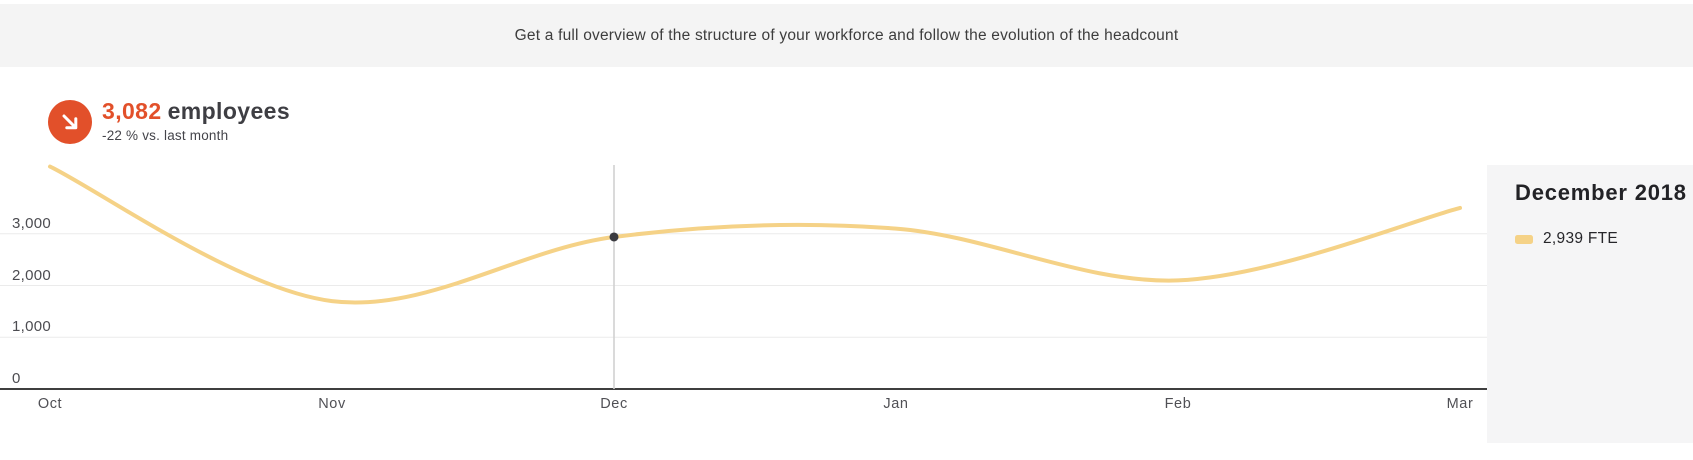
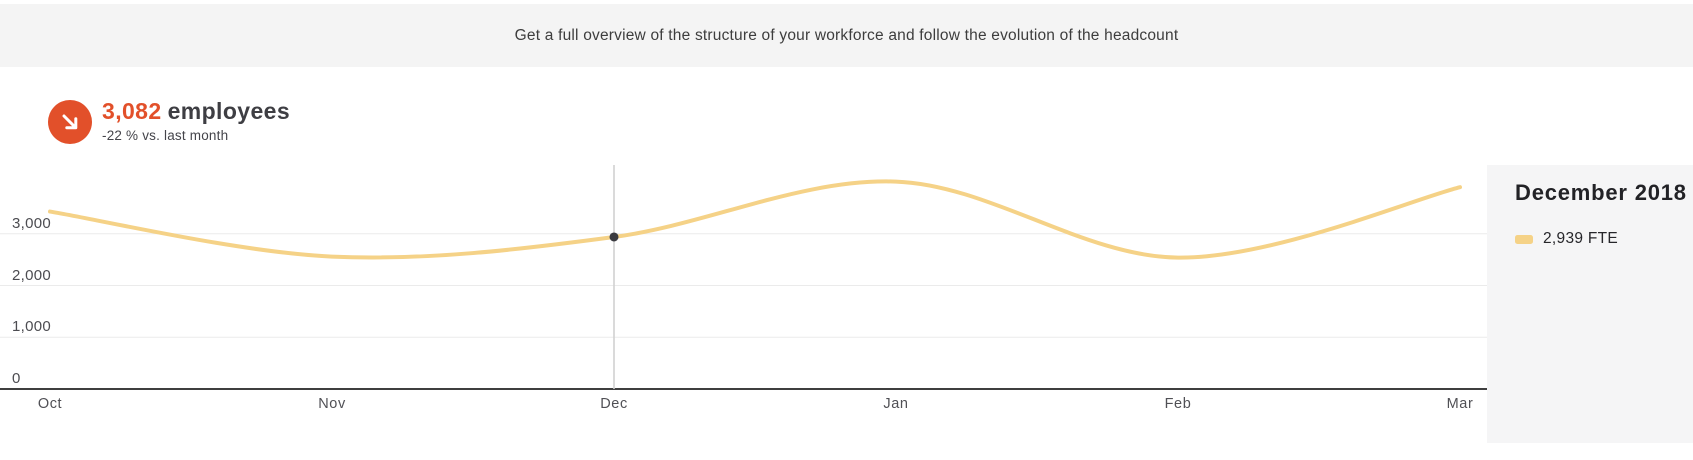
Oct: 4300 -> 3400
Nov: 1700 -> 2600
Jan: 3100 -> 4000
Feb: 2100 -> 2500
Mar: 3500 -> 3900
